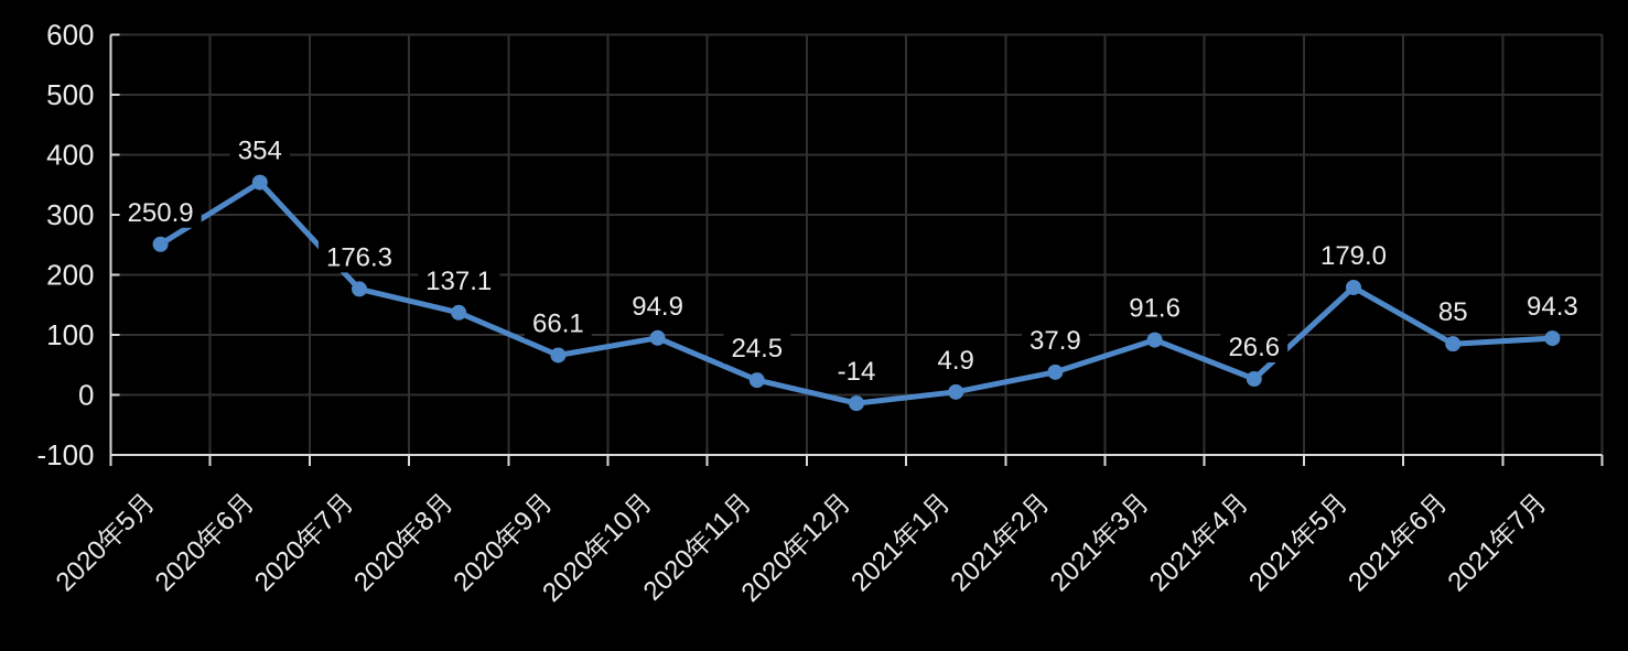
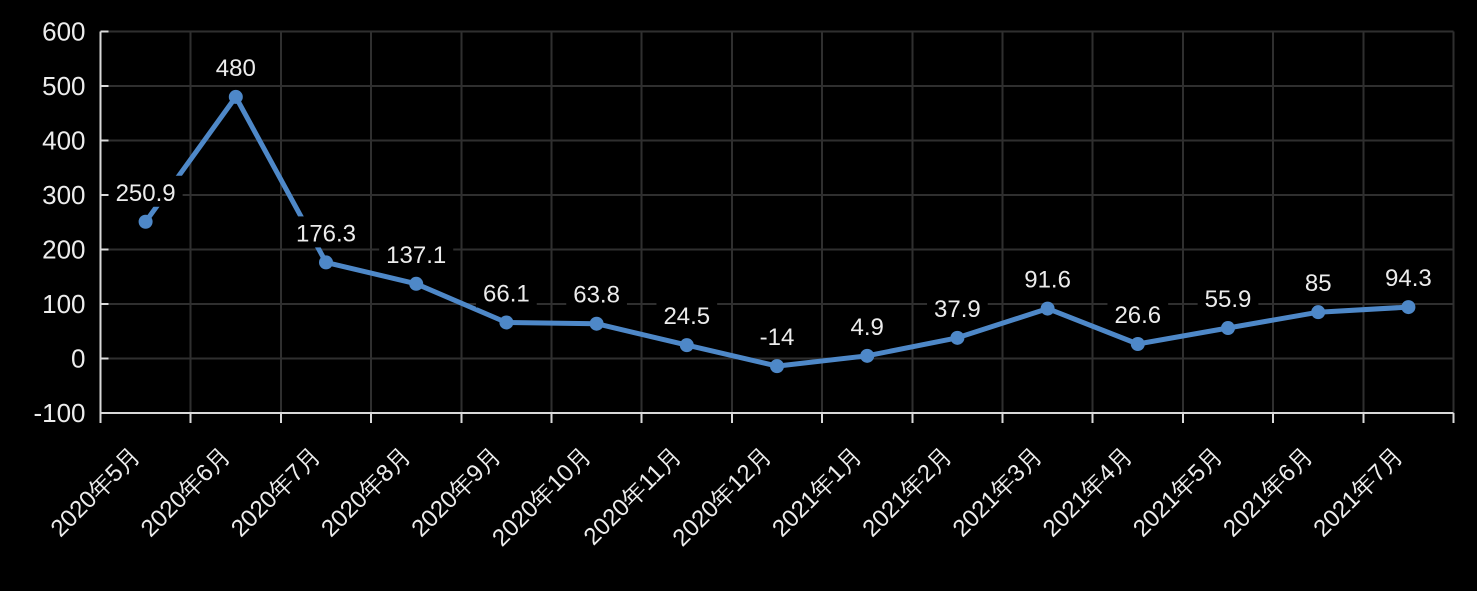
2020年6月: 354 -> 480
2020年10月: 94.9 -> 63.8
2021年5月: 179.0 -> 55.9
